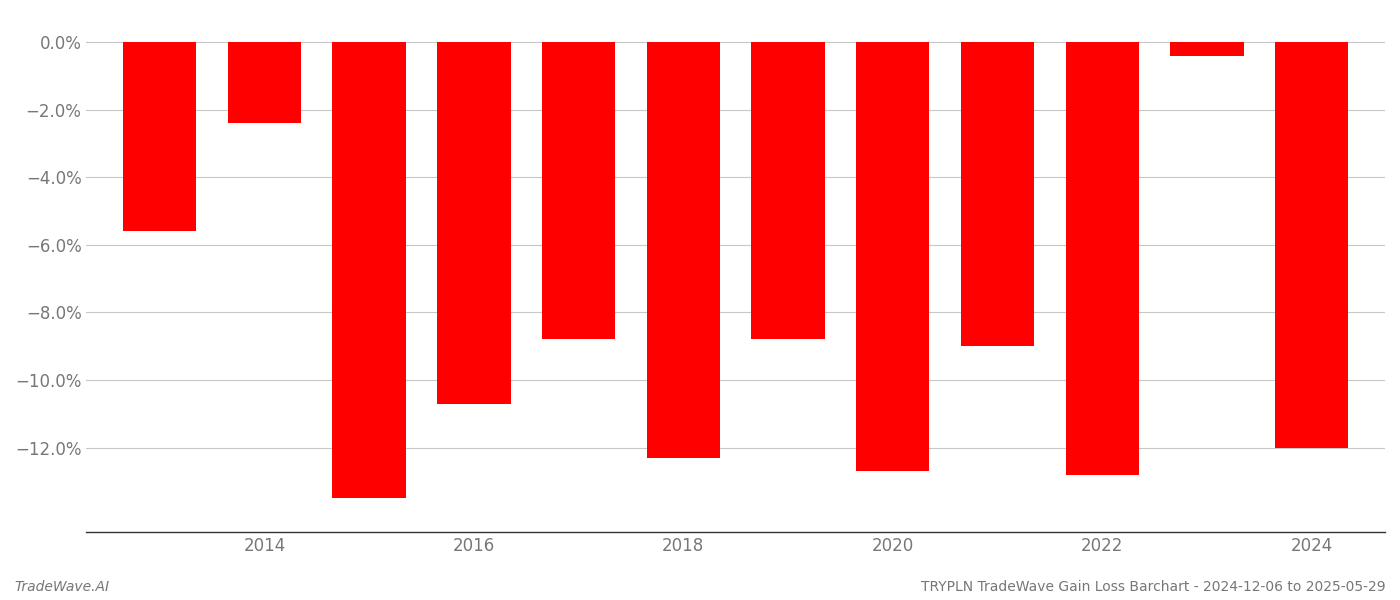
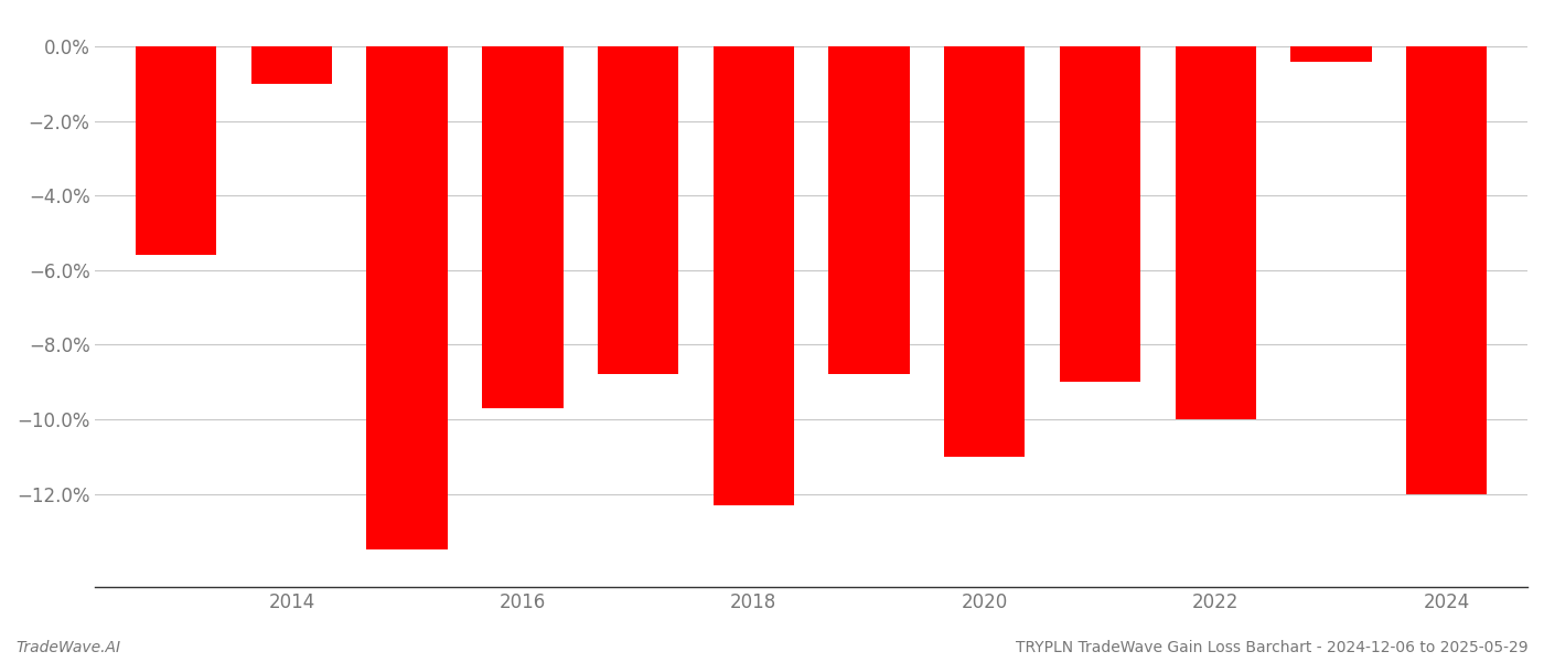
2014: -2.4% -> -1.0%
2016: -10.7% -> -9.7%
2020: -12.7% -> -11.0%
2022: -12.8% -> -10.0%
